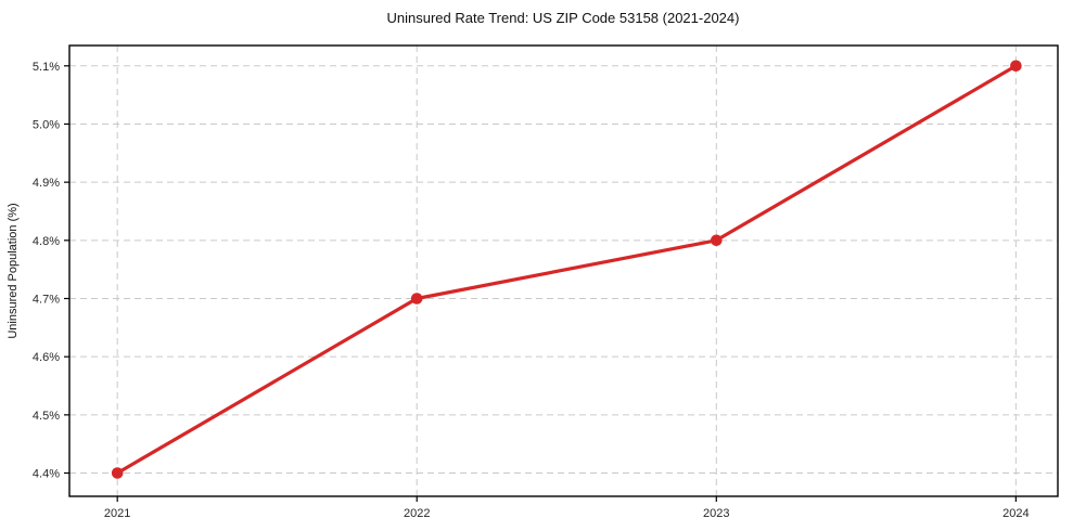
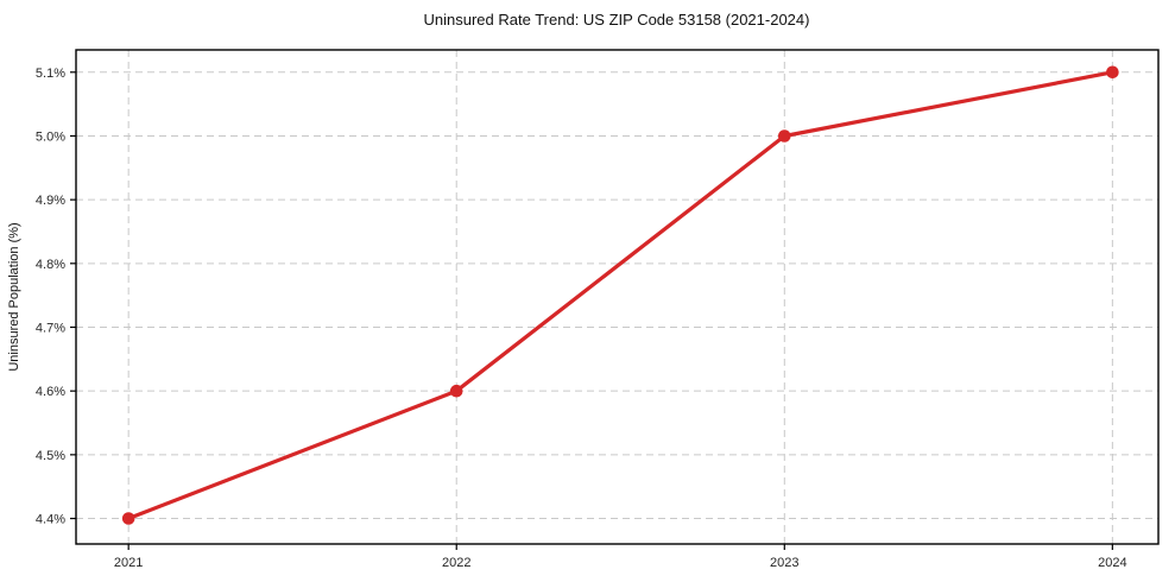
2022: 4.7% -> 4.6%
2023: 4.8% -> 5.0%
